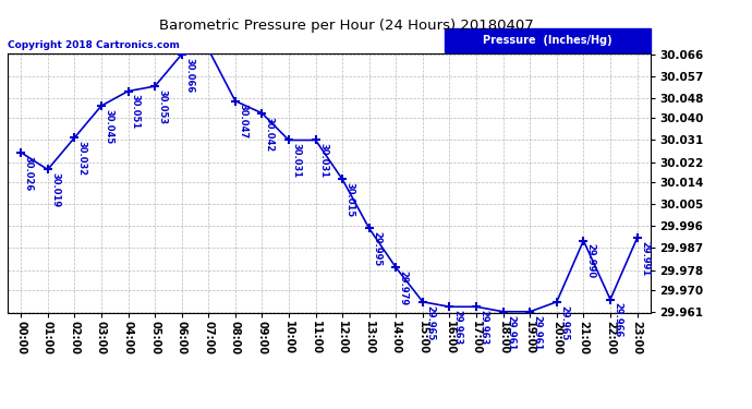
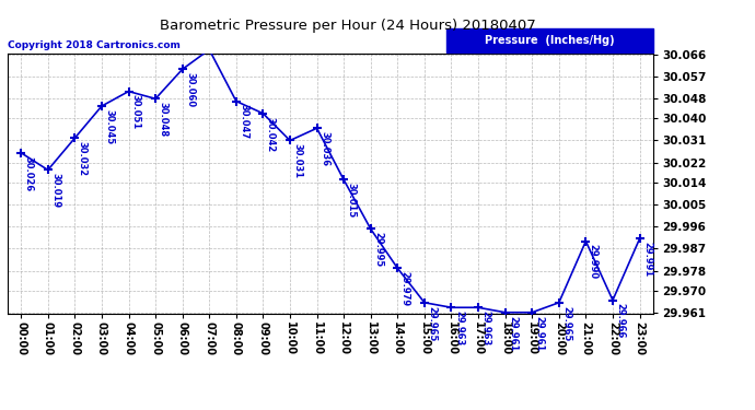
05:00: 30.053 -> 30.048
06:00: 30.066 -> 30.060
11:00: 30.031 -> 30.036
